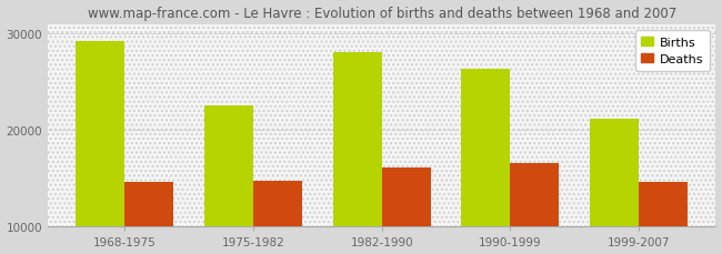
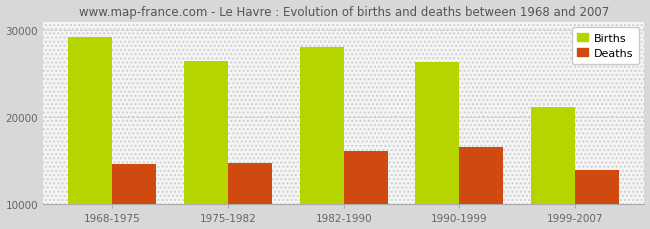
Births/1975-1982: 22600 -> 26500
Deaths/1999-2007: 14600 -> 13900
